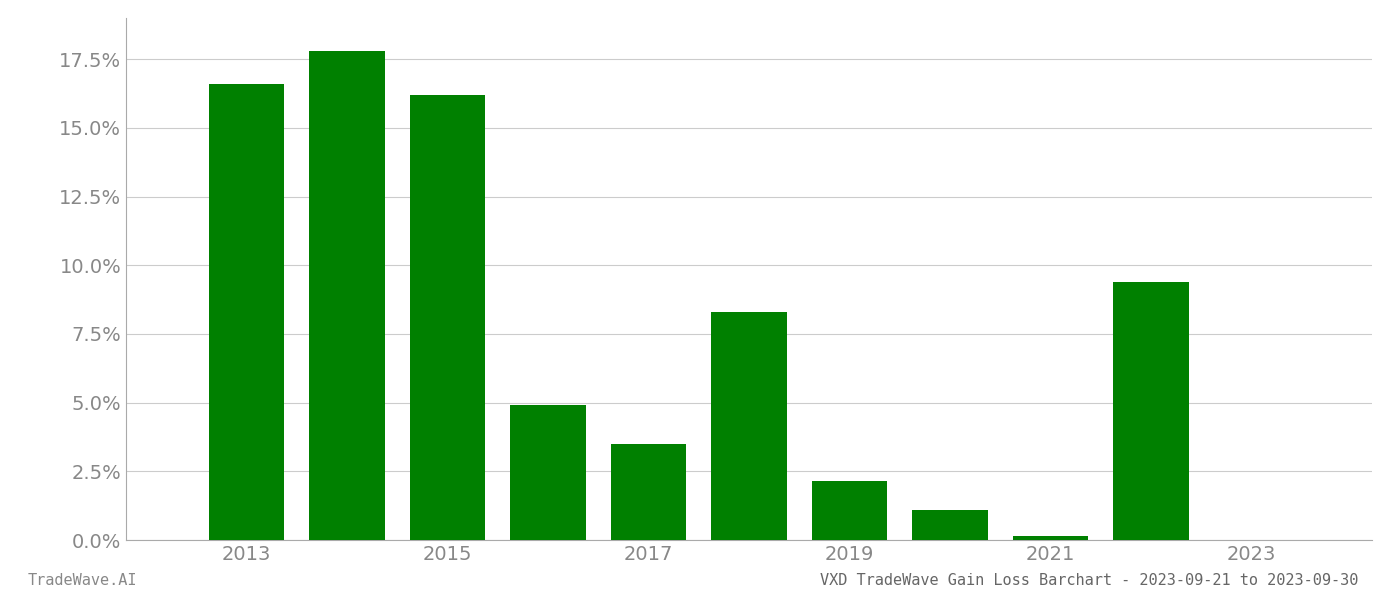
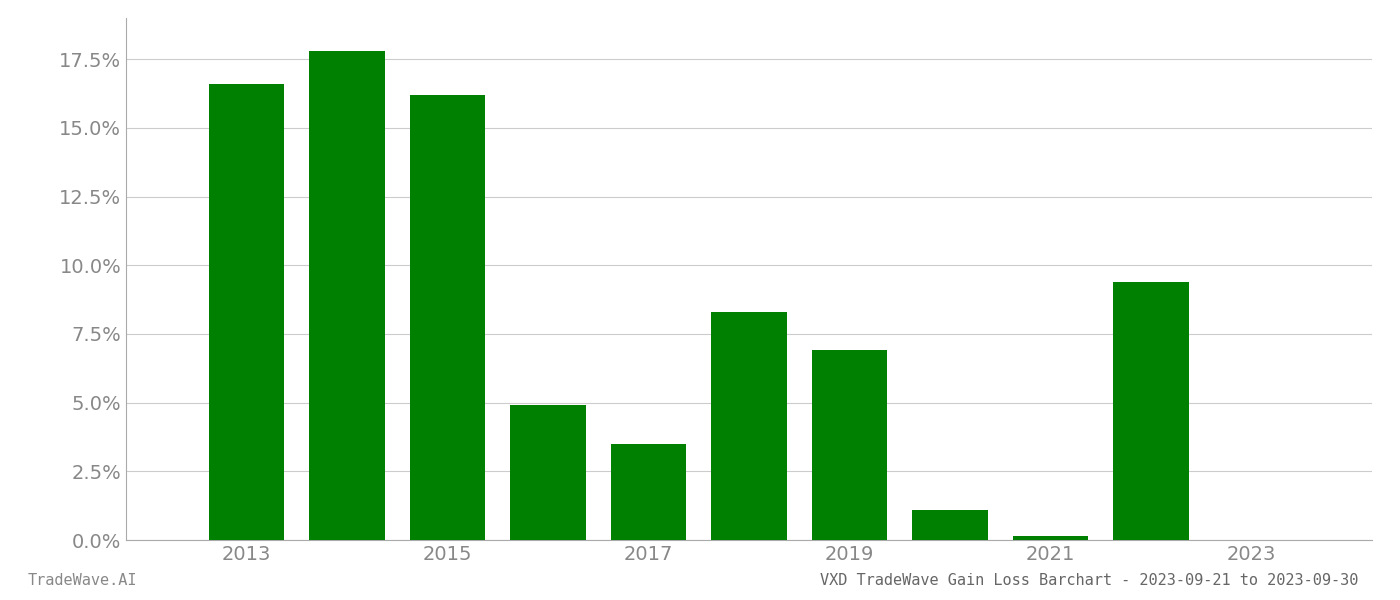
2019: 2.15% -> 6.90%
